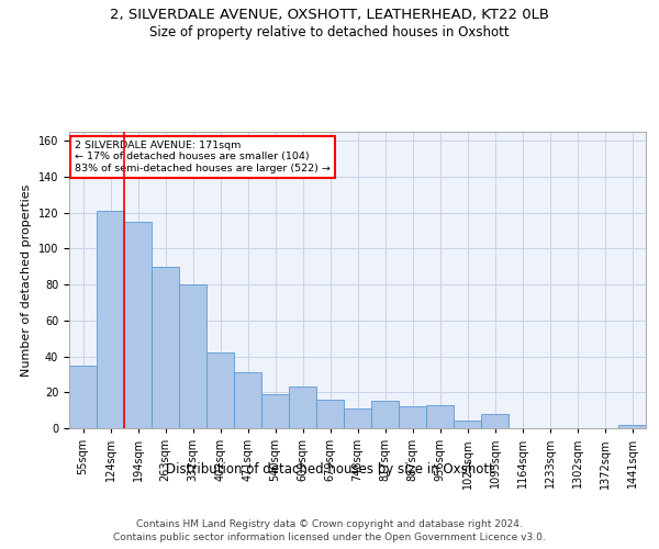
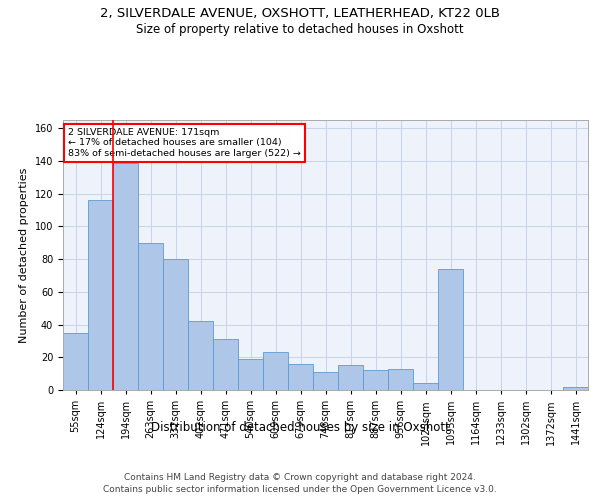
124sqm: 121 -> 116
194sqm: 115 -> 139
1095sqm: 8 -> 74
